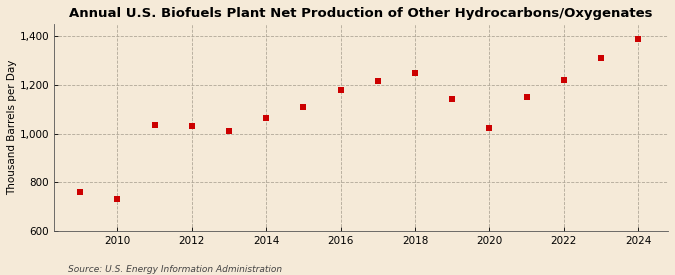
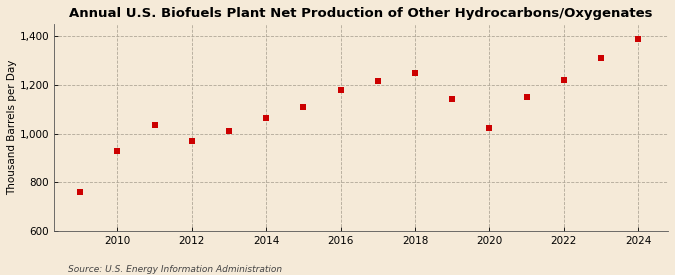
2010: 730 -> 930
2012: 1,030 -> 970
